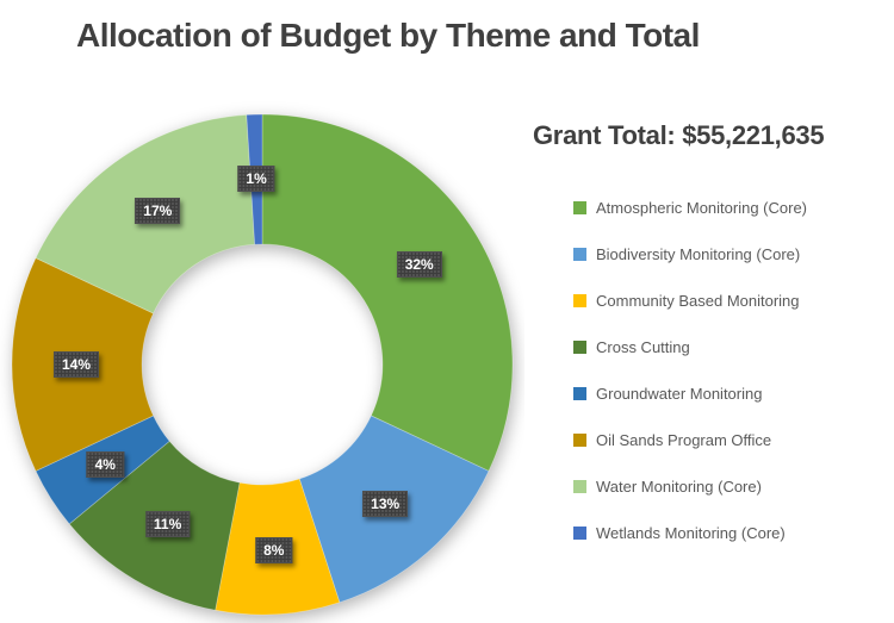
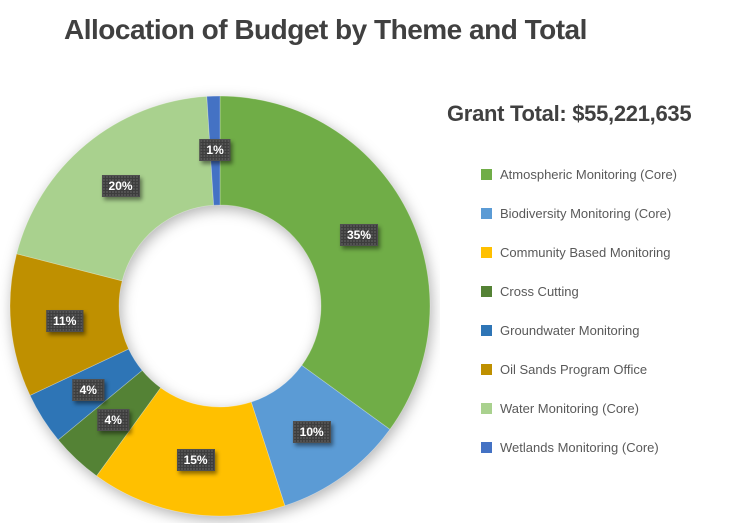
Atmospheric Monitoring (Core): 32% -> 35%
Biodiversity Monitoring (Core): 13% -> 10%
Community Based Monitoring: 8% -> 15%
Cross Cutting: 11% -> 4%
Oil Sands Program Office: 14% -> 11%
Water Monitoring (Core): 17% -> 20%
